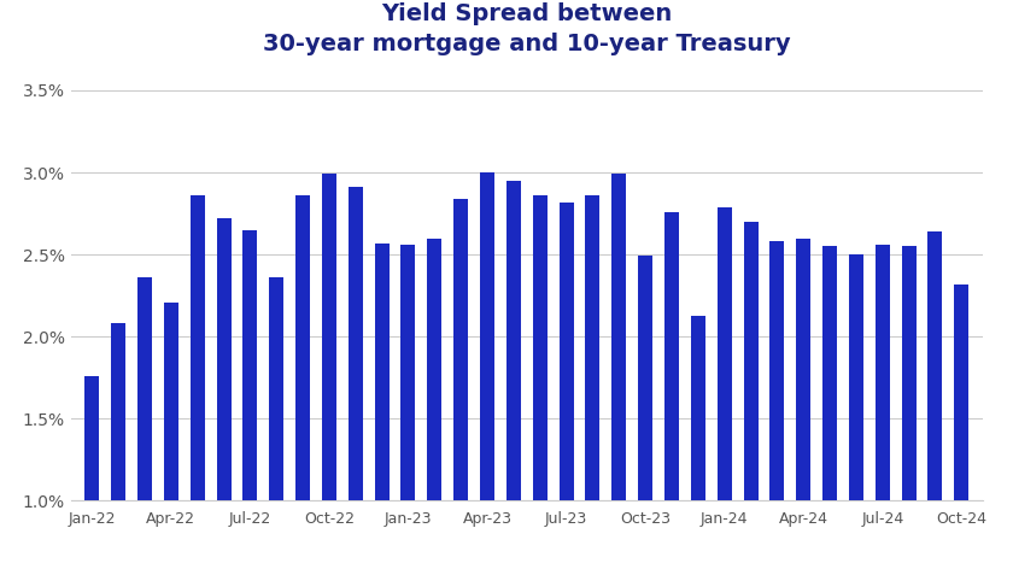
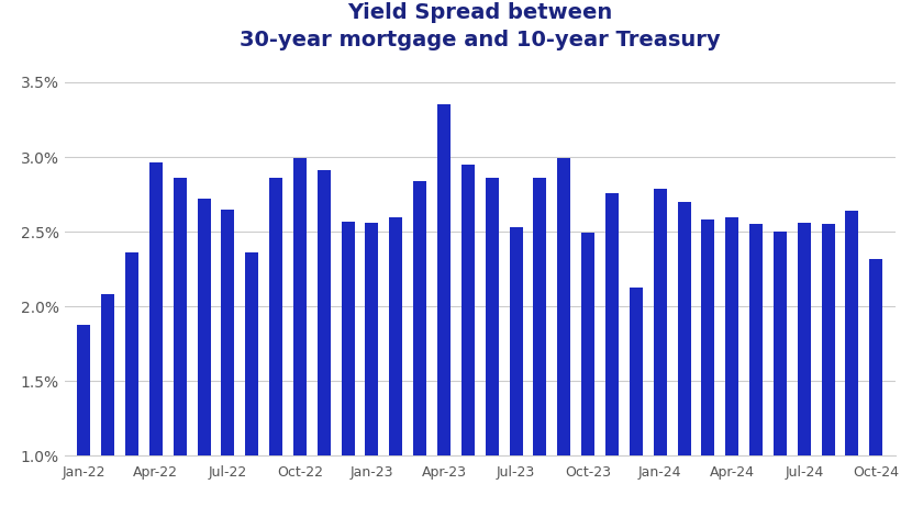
Jan-22: 1.76% -> 1.88%
Apr-22: 2.21% -> 2.96%
Apr-23: 3.00% -> 3.35%
Jul-23: 2.82% -> 2.53%
